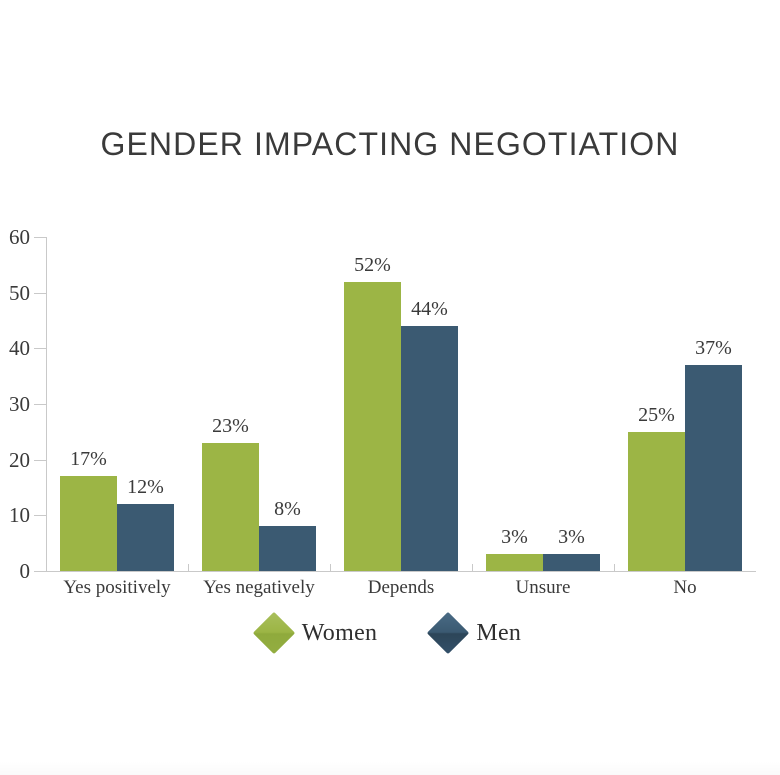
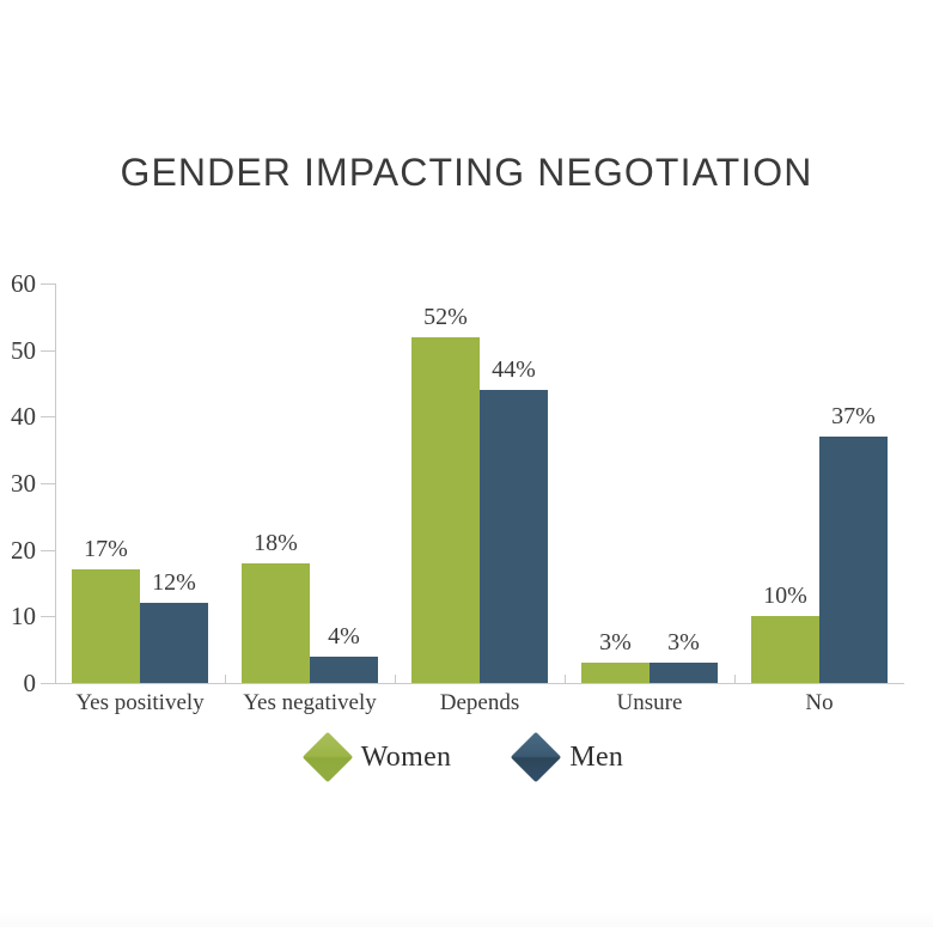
Women/Yes negatively: 23% -> 18%
Men/Yes negatively: 8% -> 4%
Women/No: 25% -> 10%
